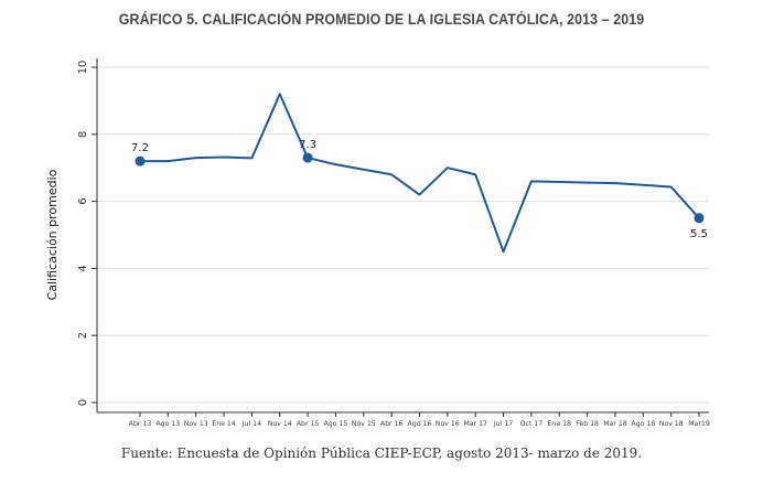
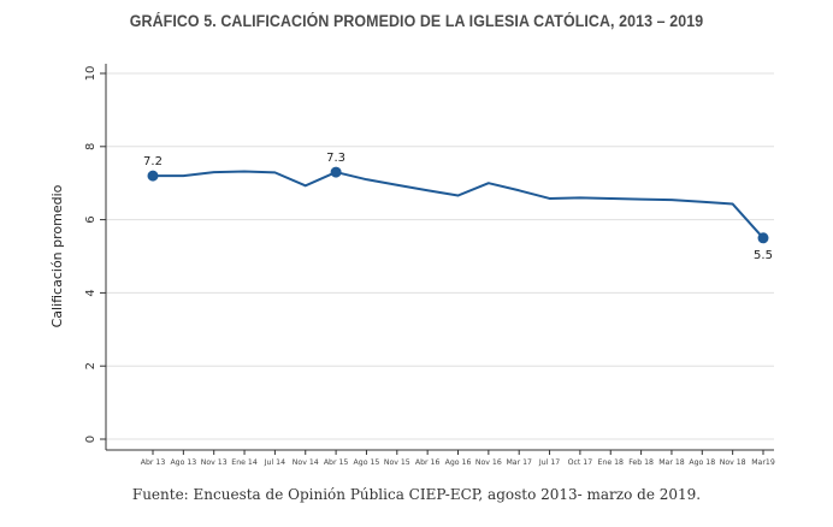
Nov 14: 9.2 -> 6.9
Ago 16: 6.2 -> 6.7
Jul 17: 4.5 -> 6.6
